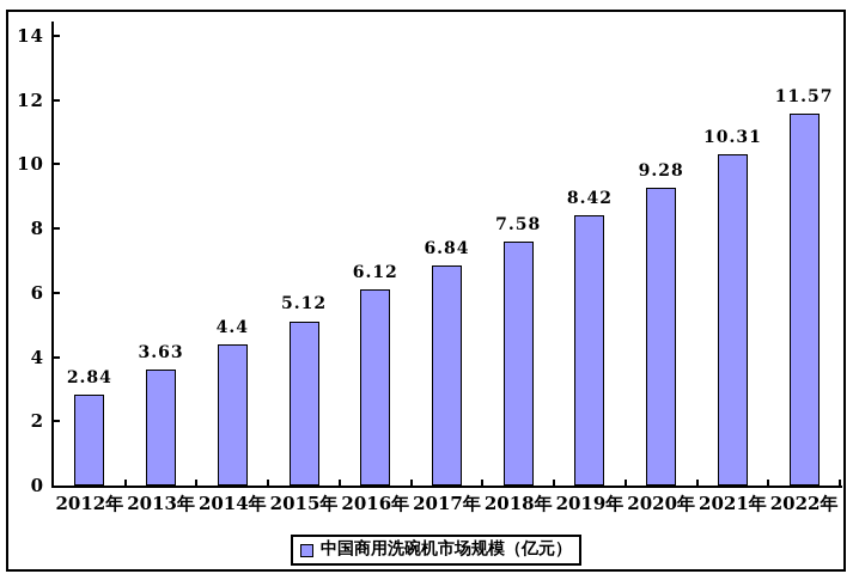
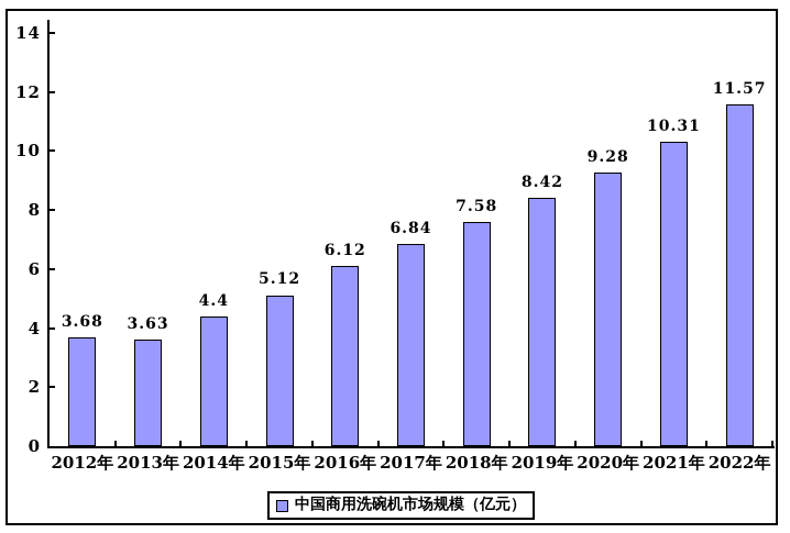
2012年: 2.84 -> 3.68
